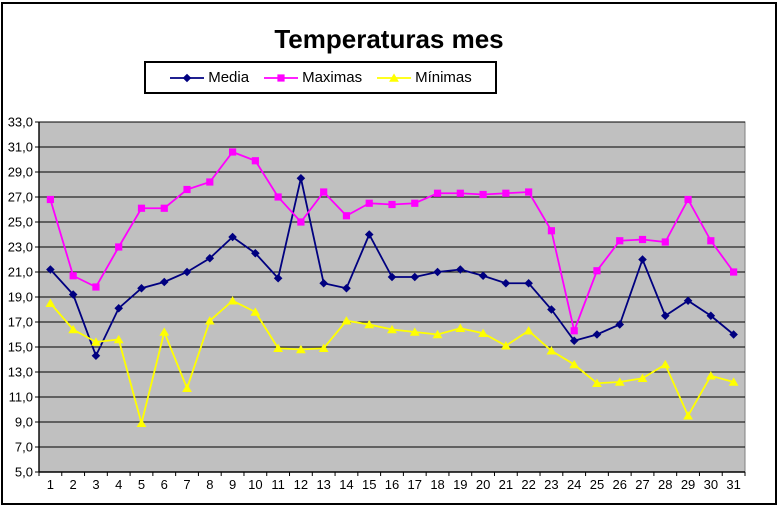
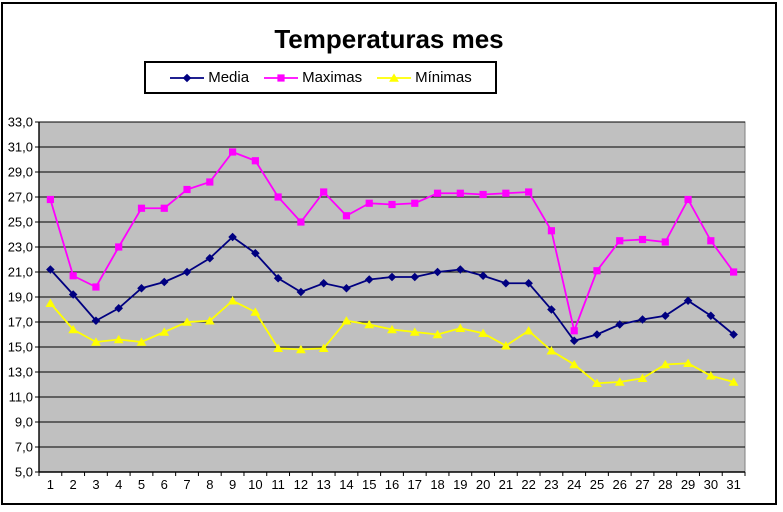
Media/3: 14,3 -> 17,1
Mínimas/5: 8,9 -> 15,4
Mínimas/7: 11,7 -> 17,0
Media/12: 28,5 -> 19,4
Media/15: 24,0 -> 20,4
Media/27: 22,0 -> 17,2
Mínimas/29: 9,5 -> 13,7
